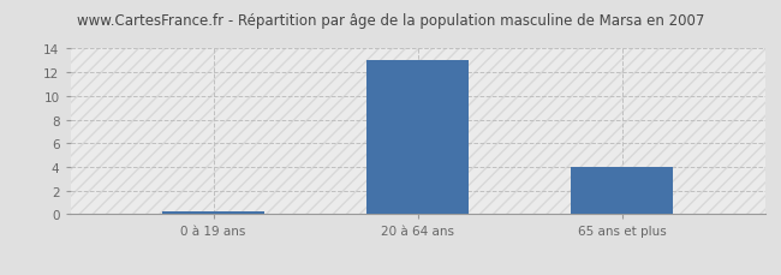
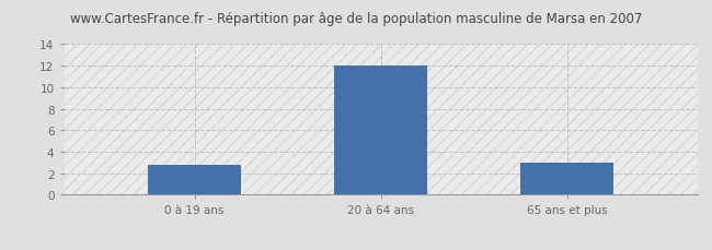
0 à 19 ans: 0.2 -> 2.8
20 à 64 ans: 13.0 -> 12.0
65 ans et plus: 4.0 -> 3.0
